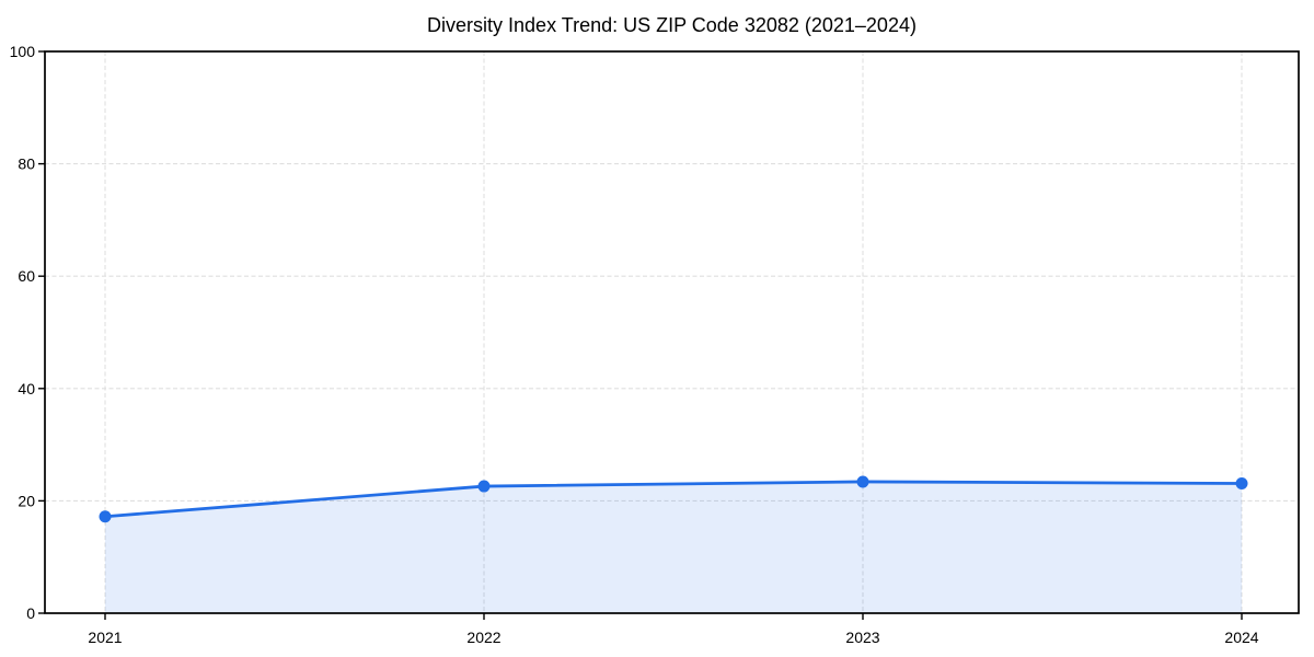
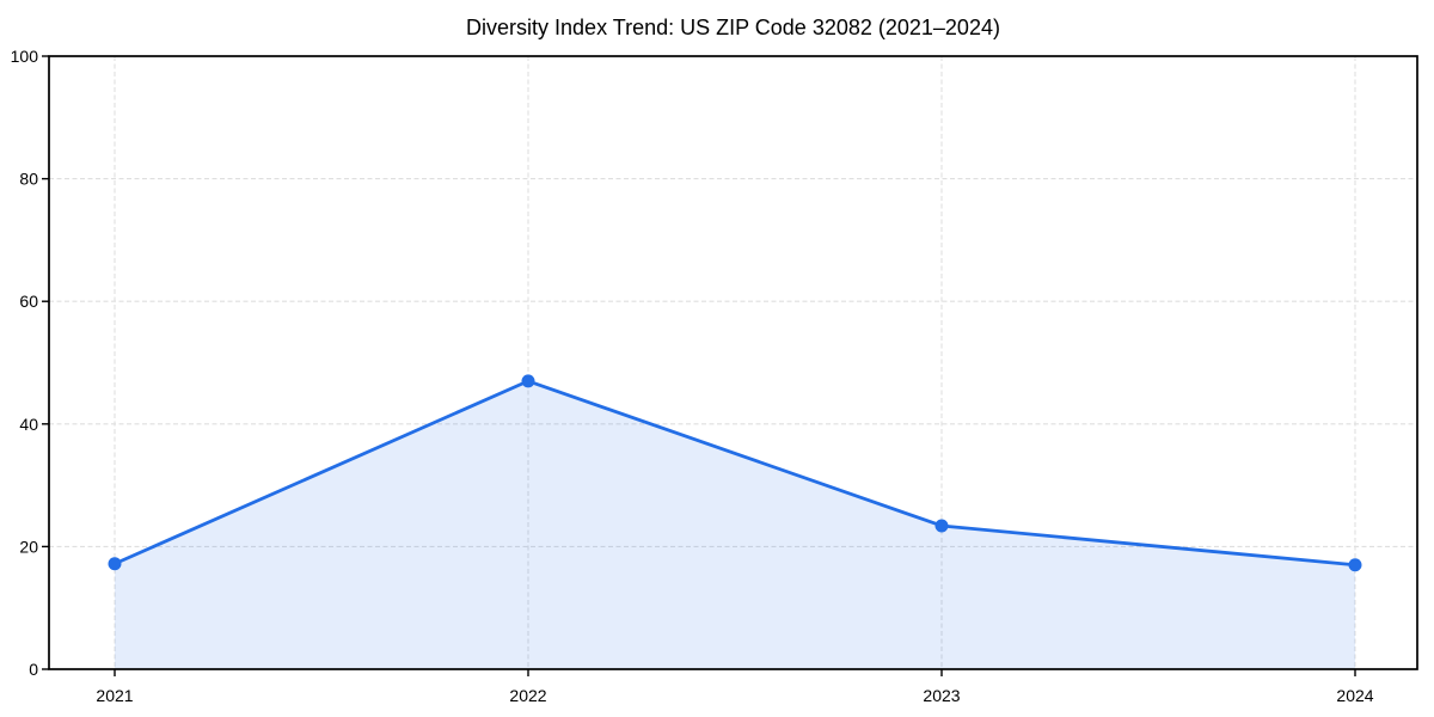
2022: 23 -> 47
2024: 23 -> 17
